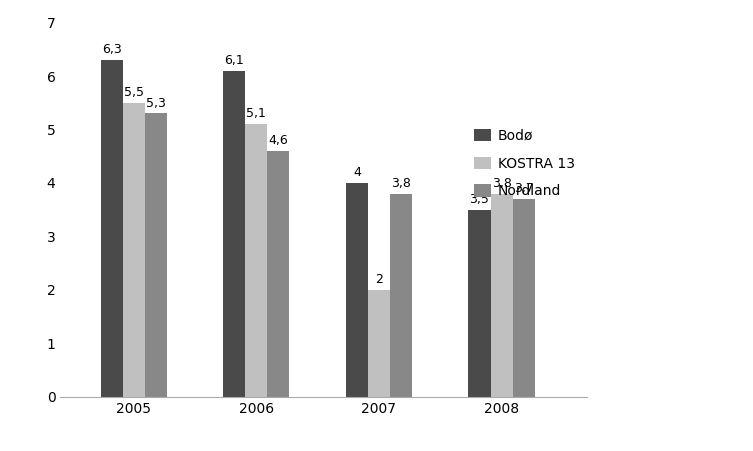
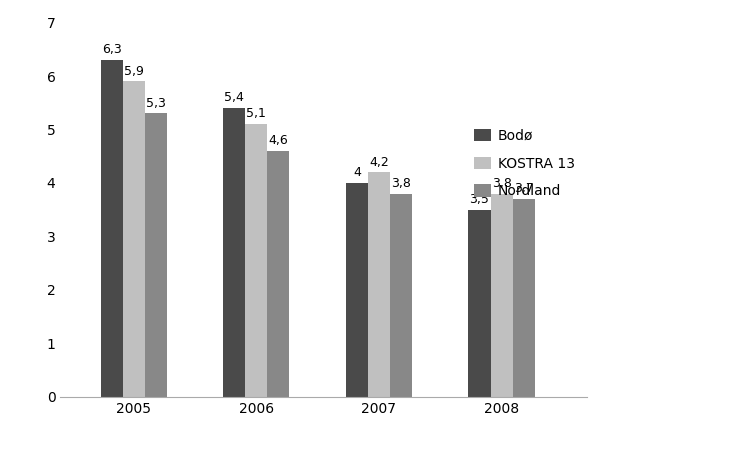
KOSTRA 13/2005: 5,5 -> 5,9
Bodø/2006: 6,1 -> 5,4
KOSTRA 13/2007: 2 -> 4,2
